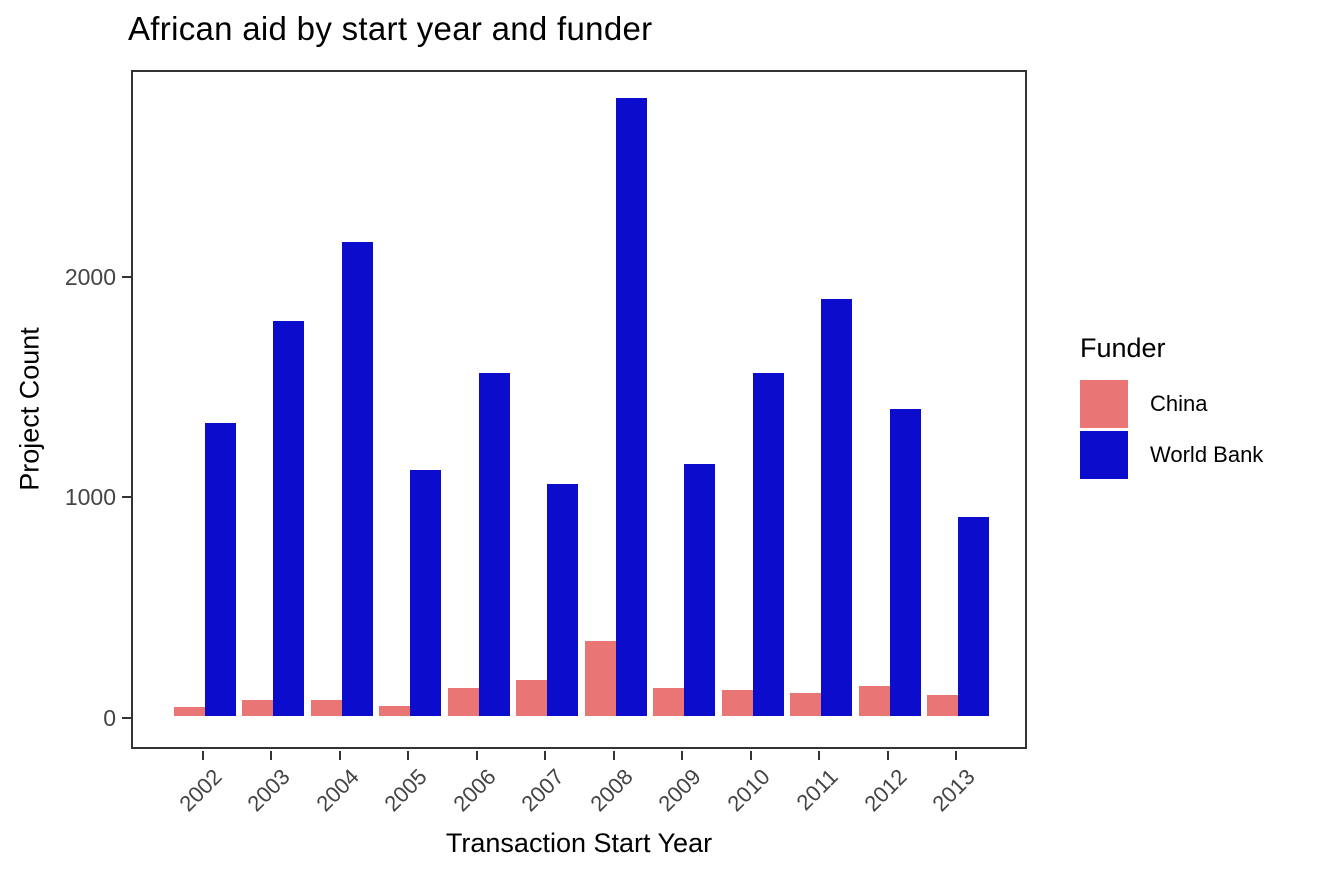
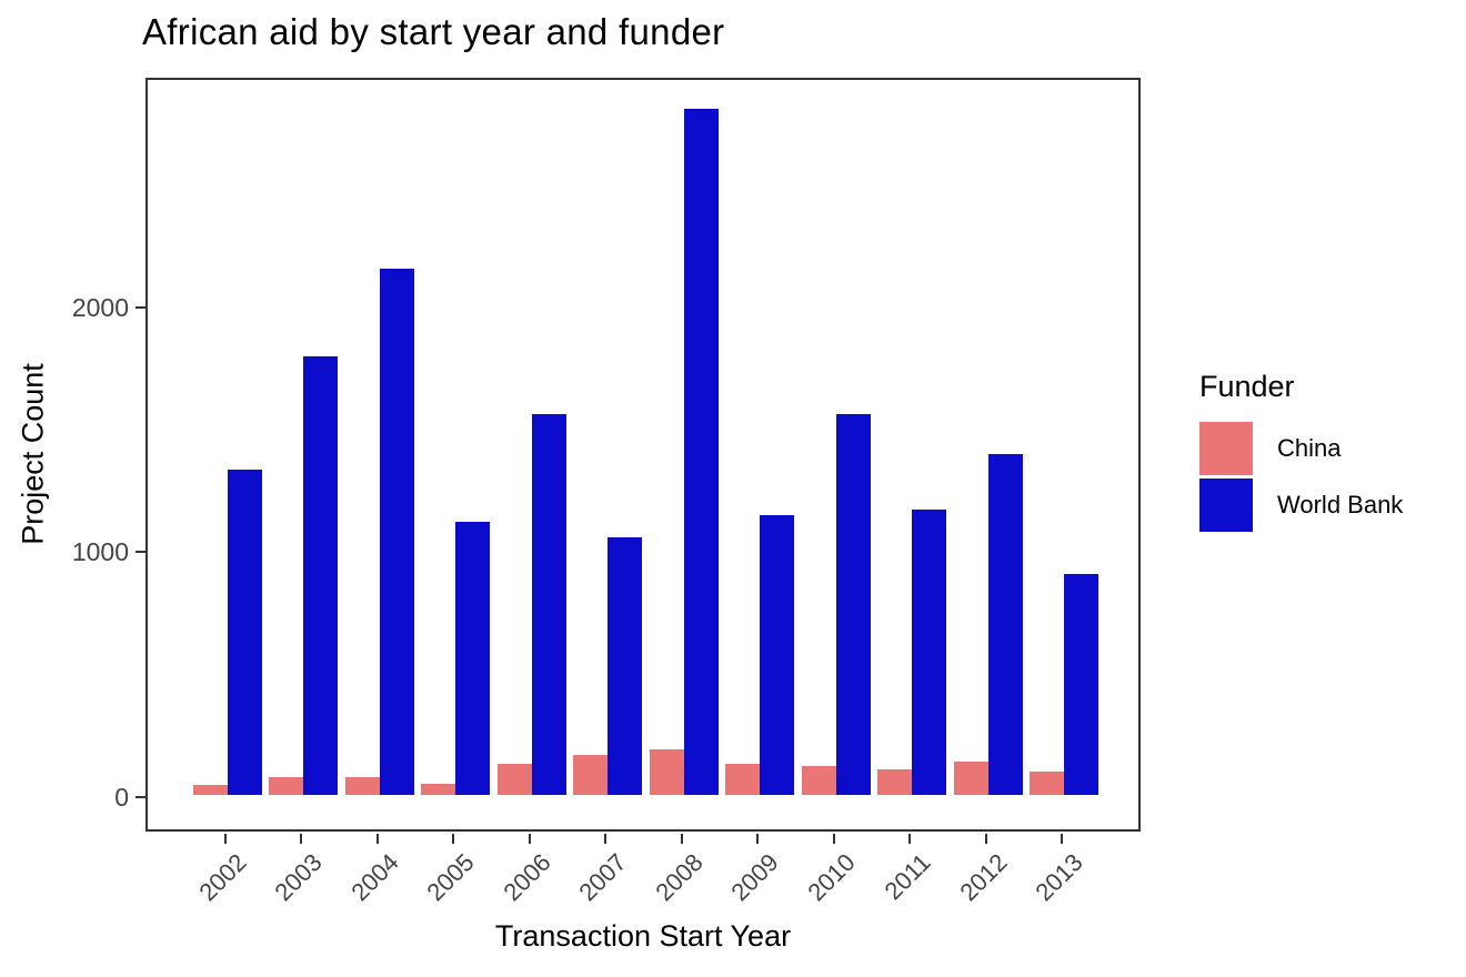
China/2008: 340 -> 180
World Bank/2011: 1890 -> 1160
